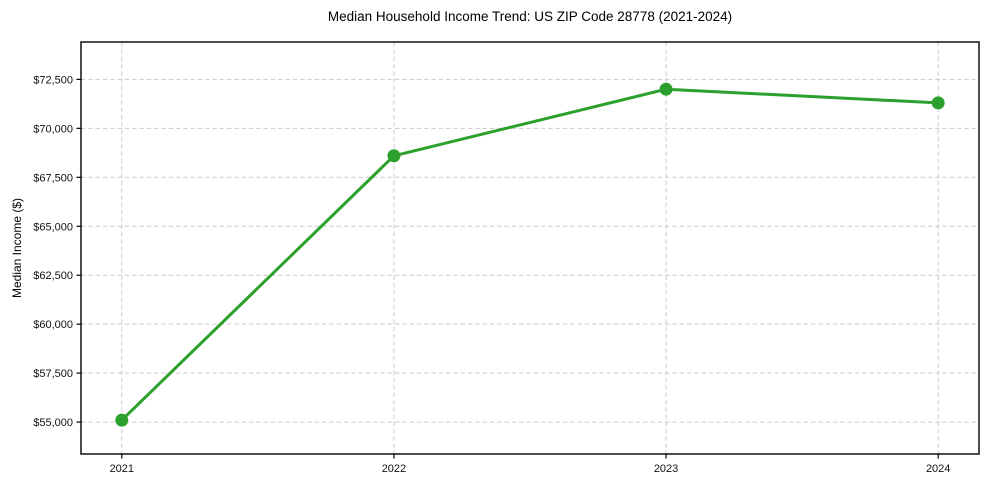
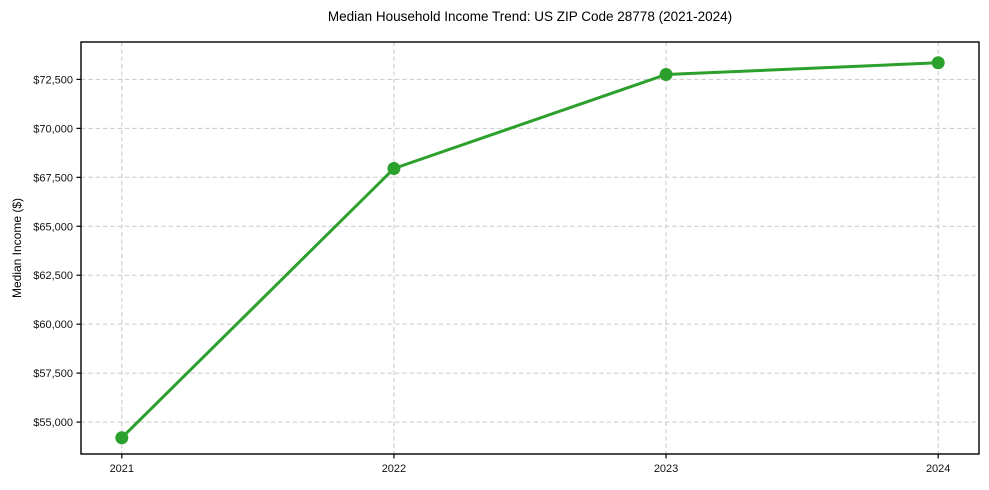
2021: $55100 -> $54200
2022: $68600 -> $68000
2023: $72000 -> $72800
2024: $71300 -> $73400
